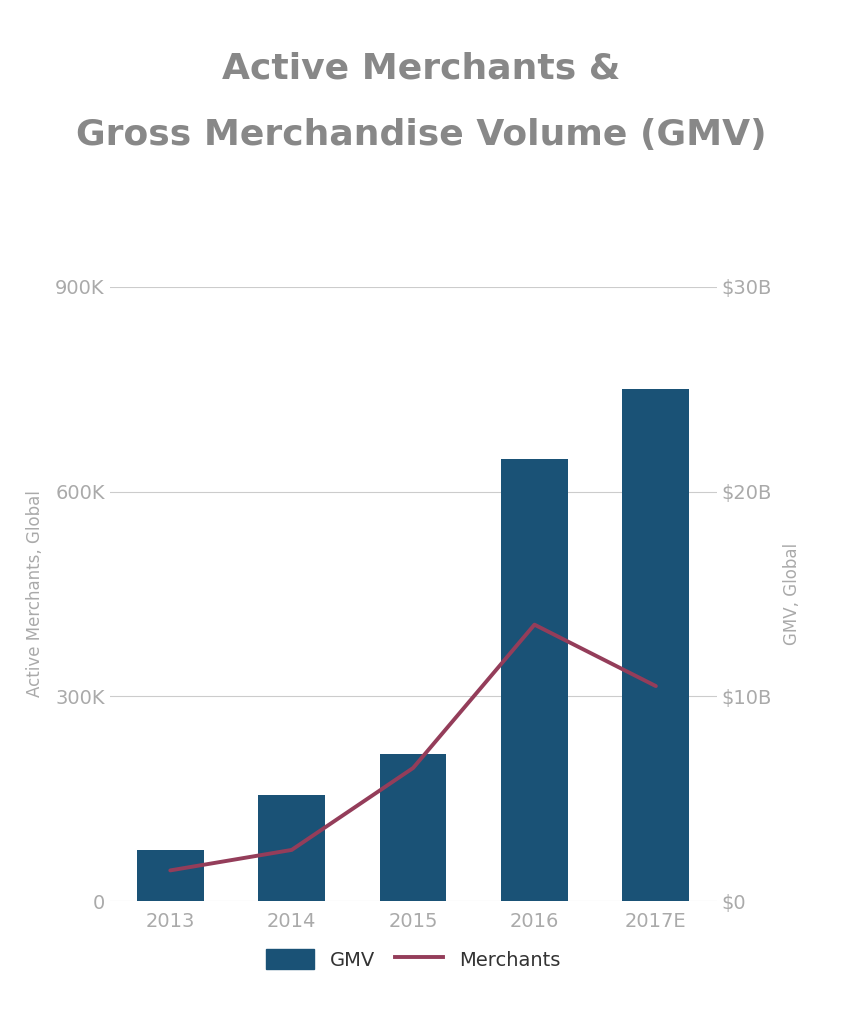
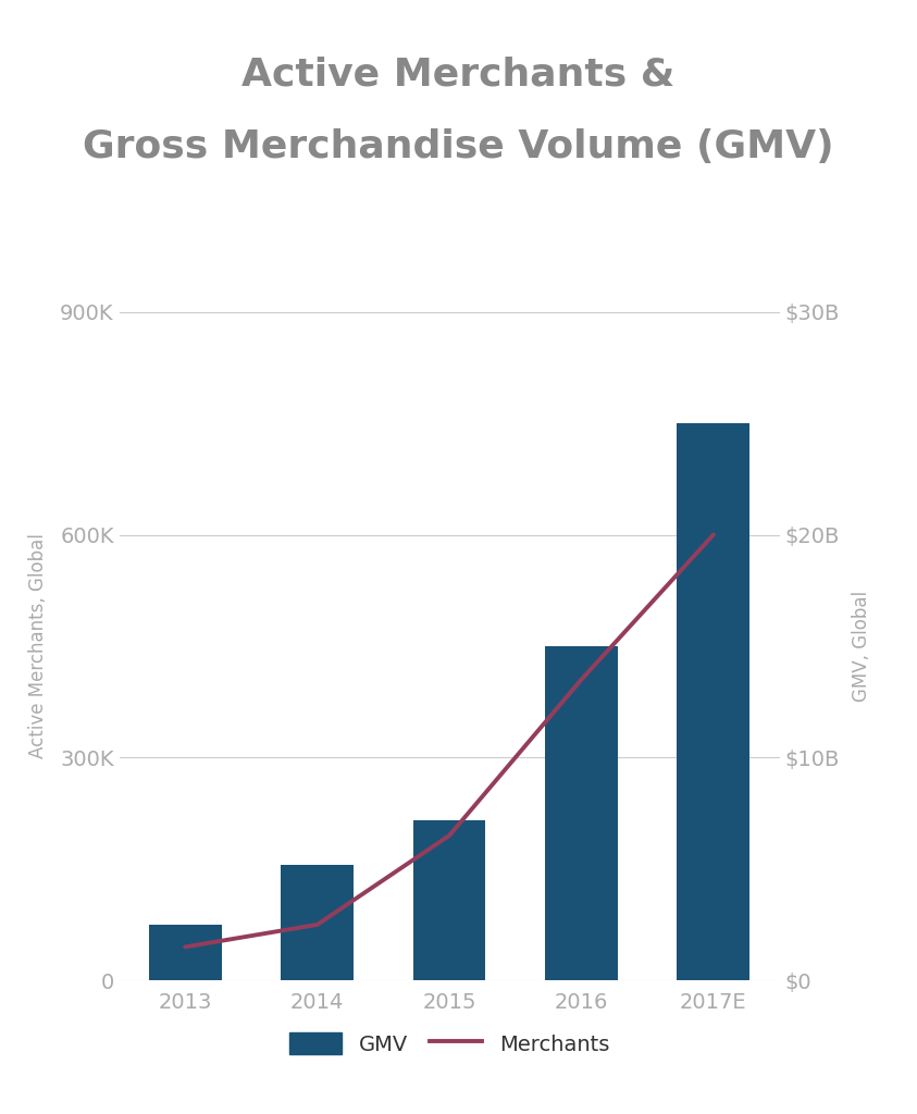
GMV/2016: 648K -> 450K
Merchants/2017E: $10.5B -> $20.0B
